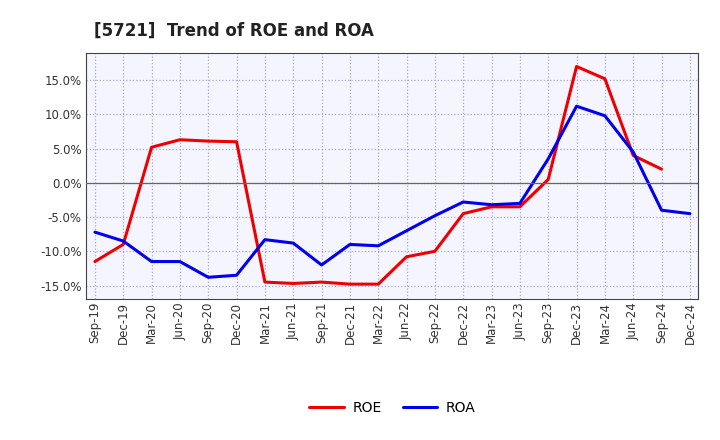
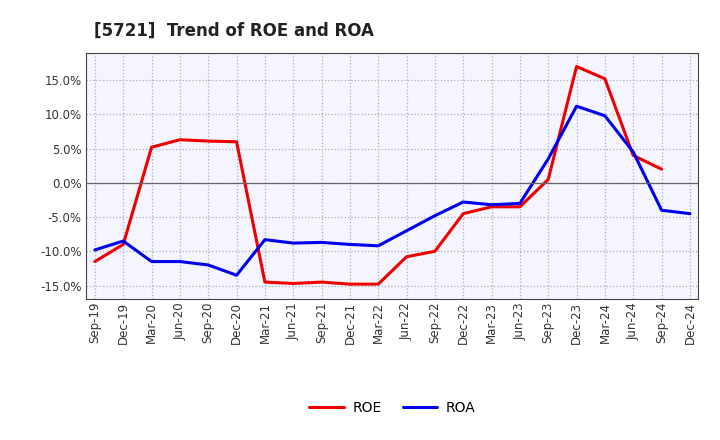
ROA/Sep-19: -7.2% -> -9.8%
ROA/Sep-20: -13.8% -> -12.0%
ROA/Sep-21: -12.0% -> -8.7%
